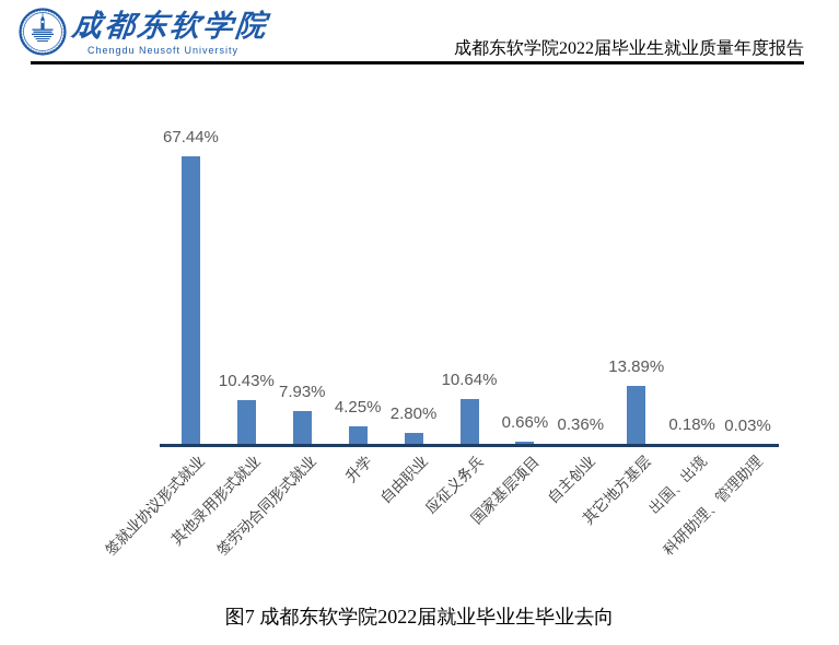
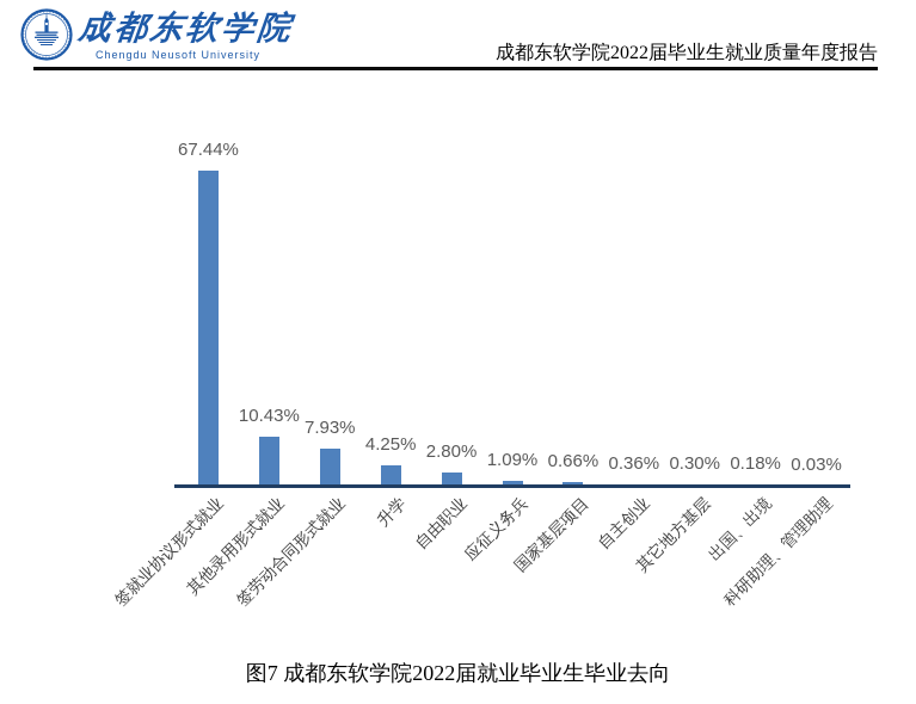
应征义务兵: 10.64% -> 1.09%
其它地方基层: 13.89% -> 0.30%
